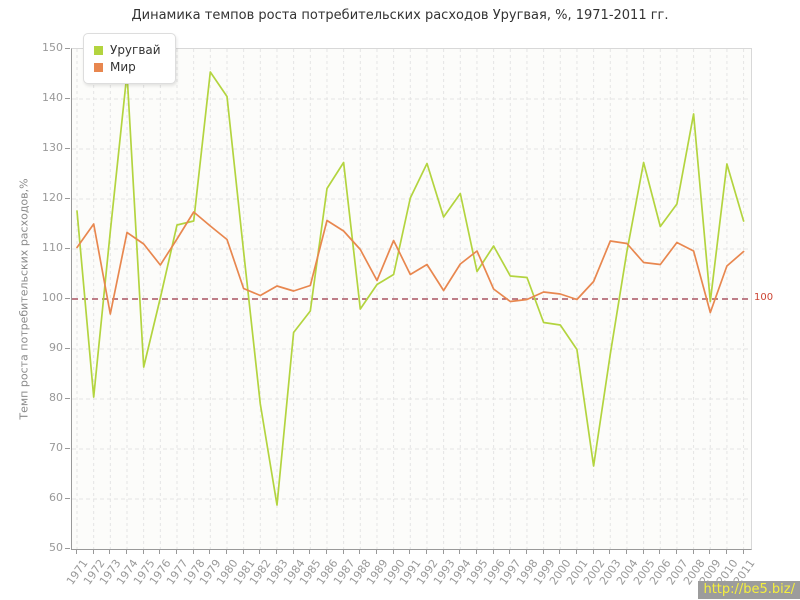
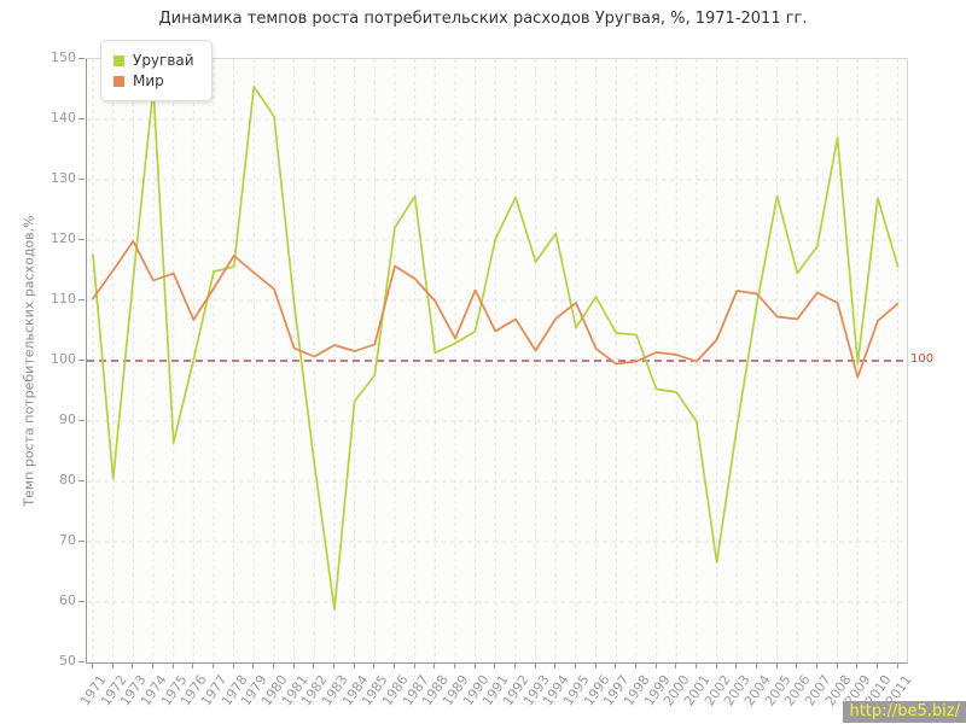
Мир/1973: 97 -> 120
Мир/1975: 111 -> 114
Уругвай/1982: 79 -> 83
Уругвай/1988: 98 -> 101
